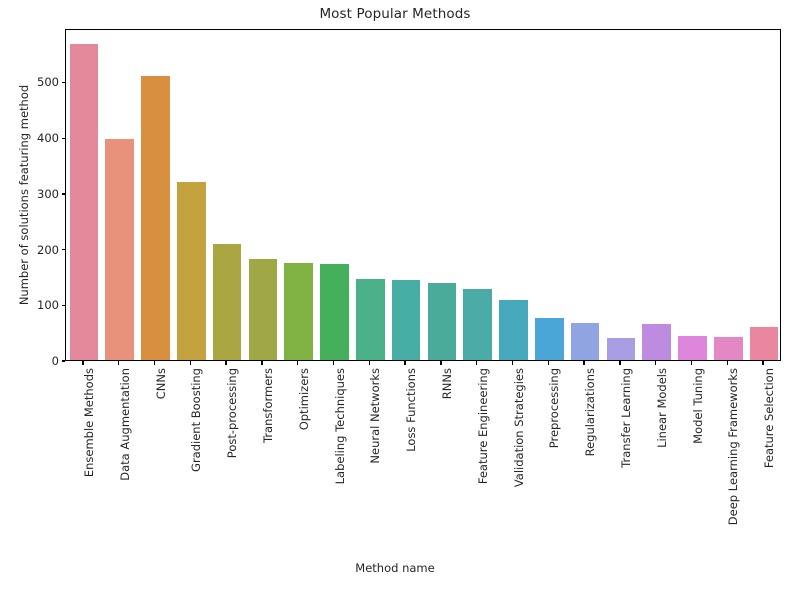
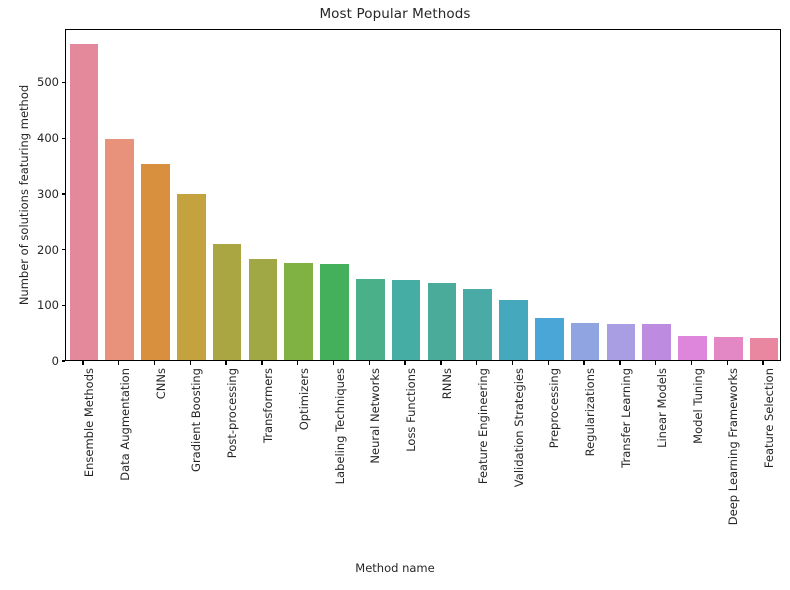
CNNs: 510 -> 350
Gradient Boosting: 320 -> 300
Transfer Learning: 40 -> 60
Feature Selection: 60 -> 40
